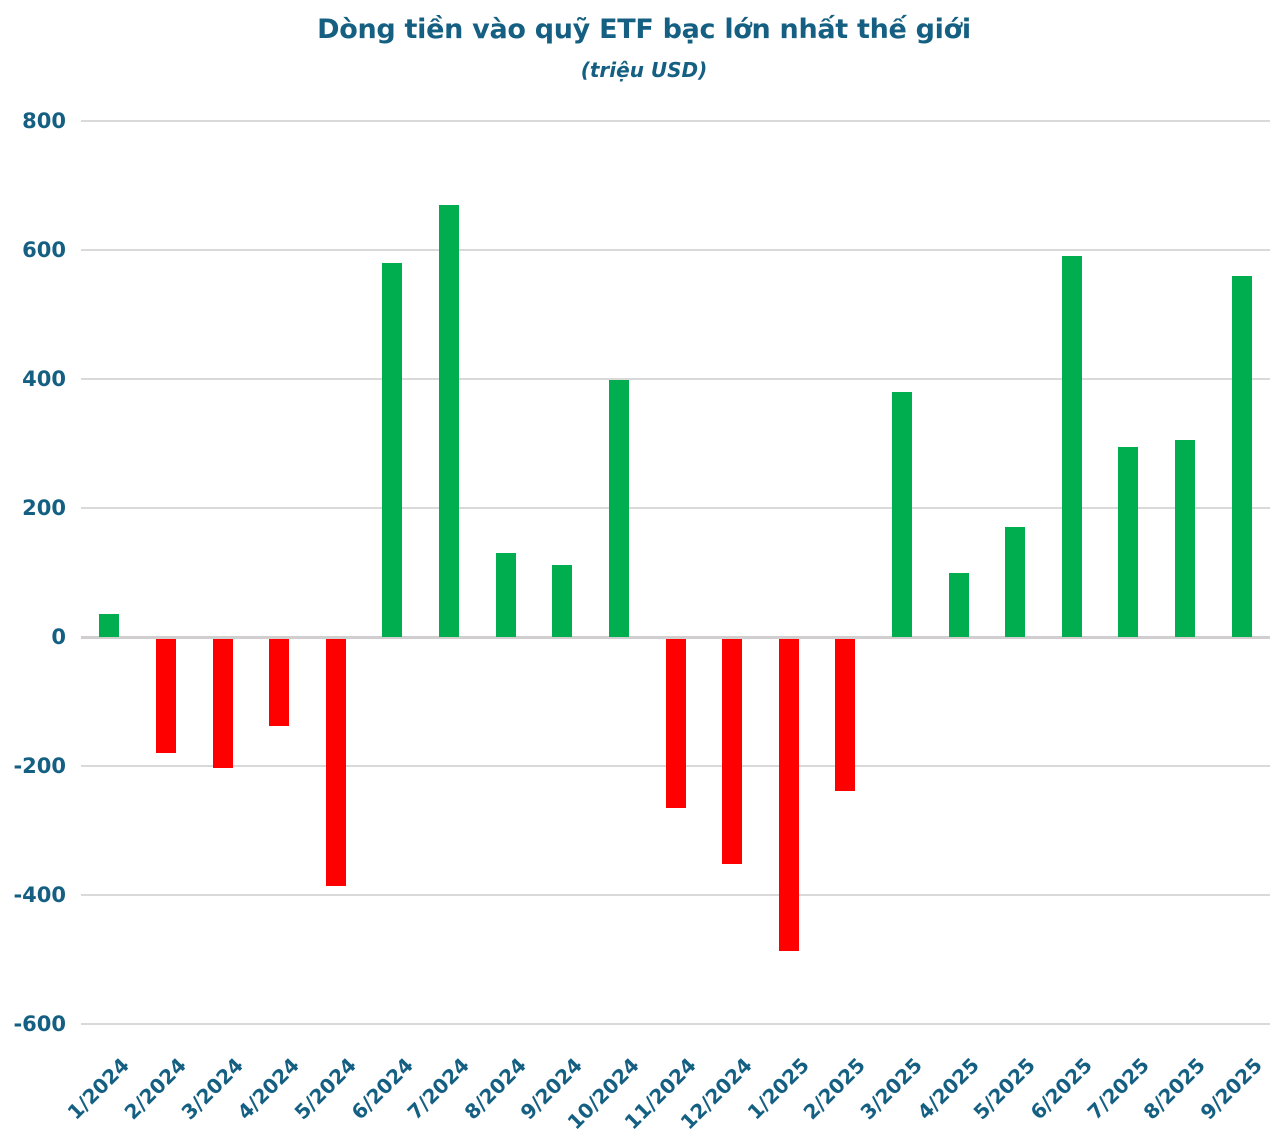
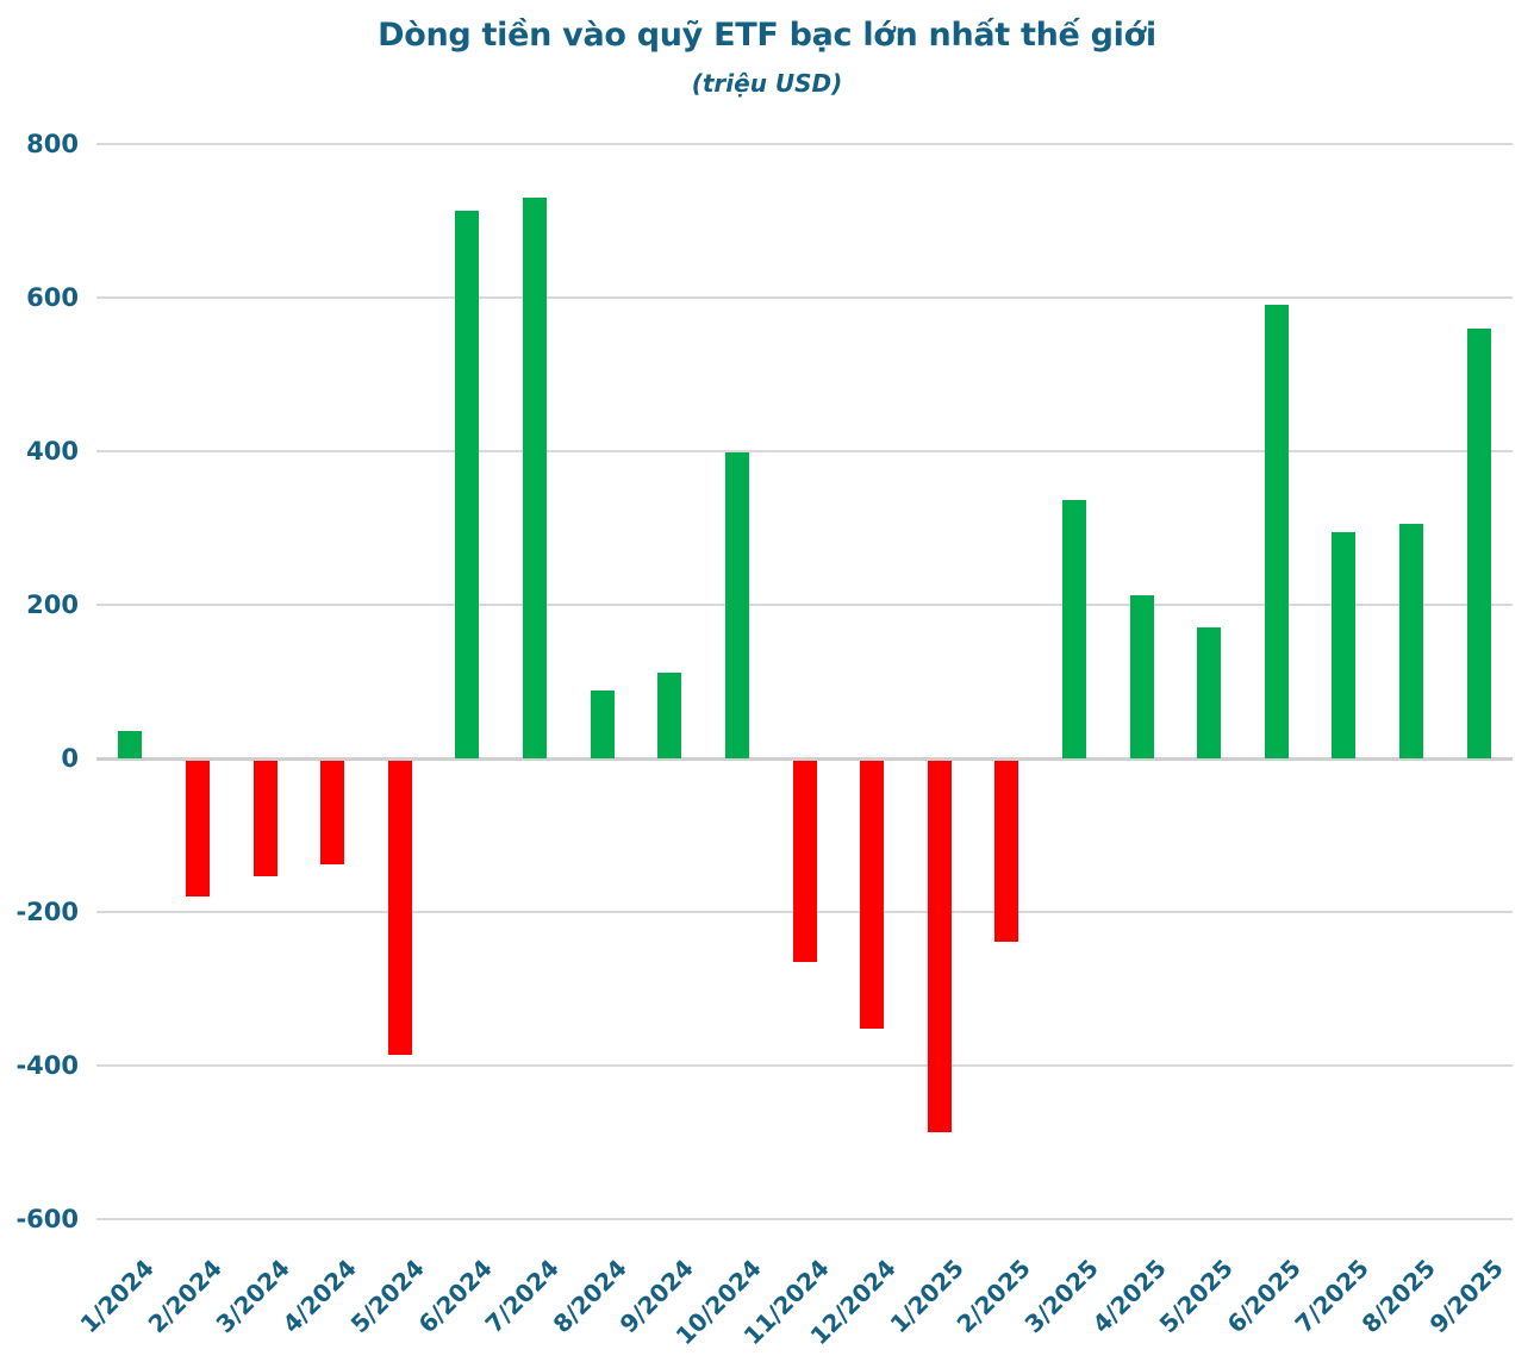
3/2024: -200 -> -150
6/2024: 580 -> 710
7/2024: 670 -> 730
8/2024: 130 -> 90
3/2025: 380 -> 340
4/2025: 100 -> 210
